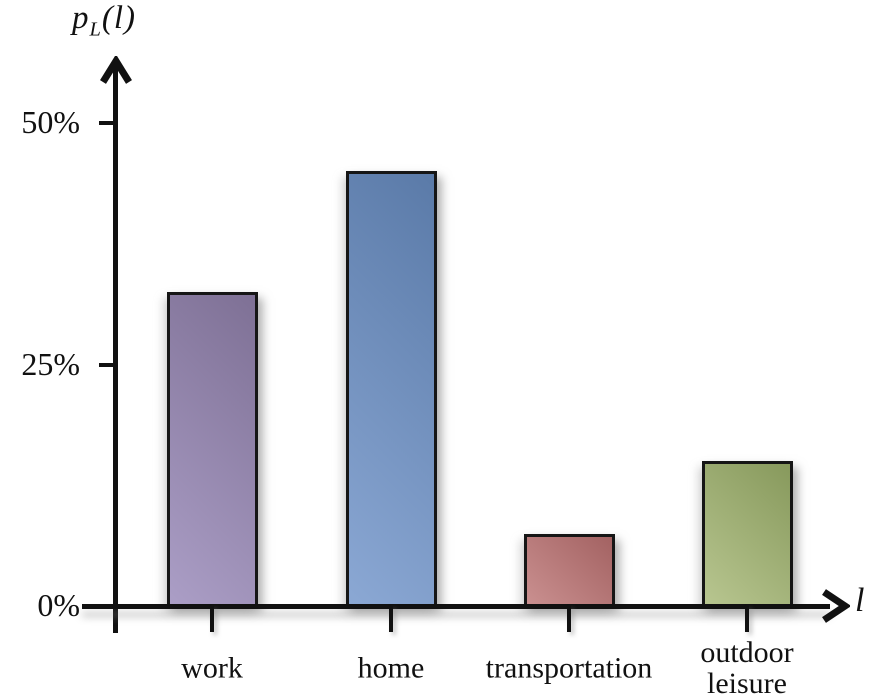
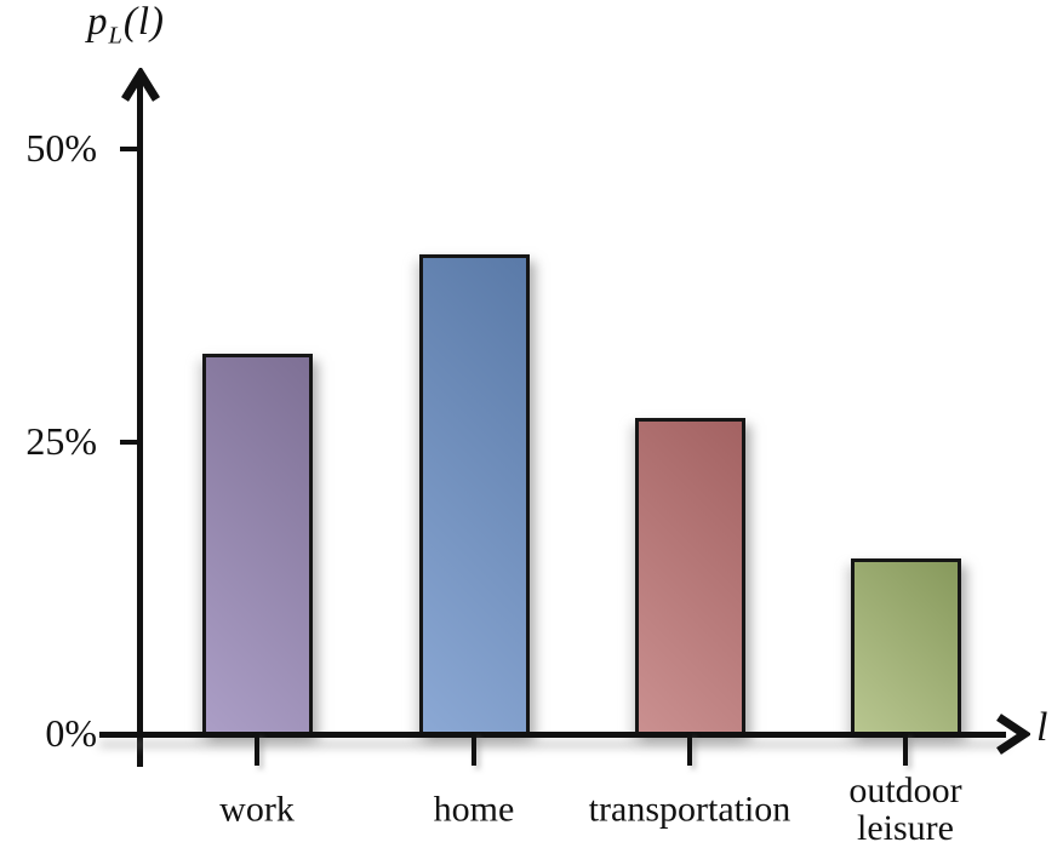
home: 45% -> 41%
transportation: 8% -> 27%
